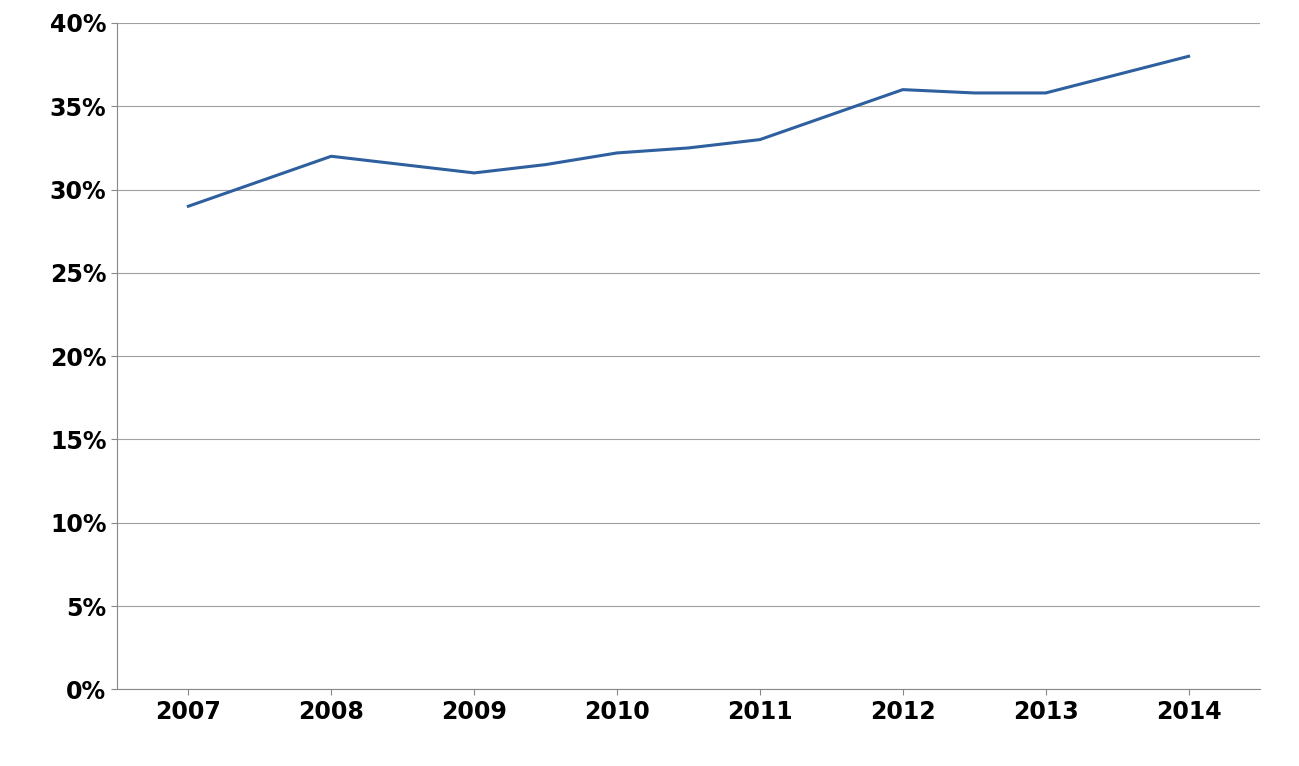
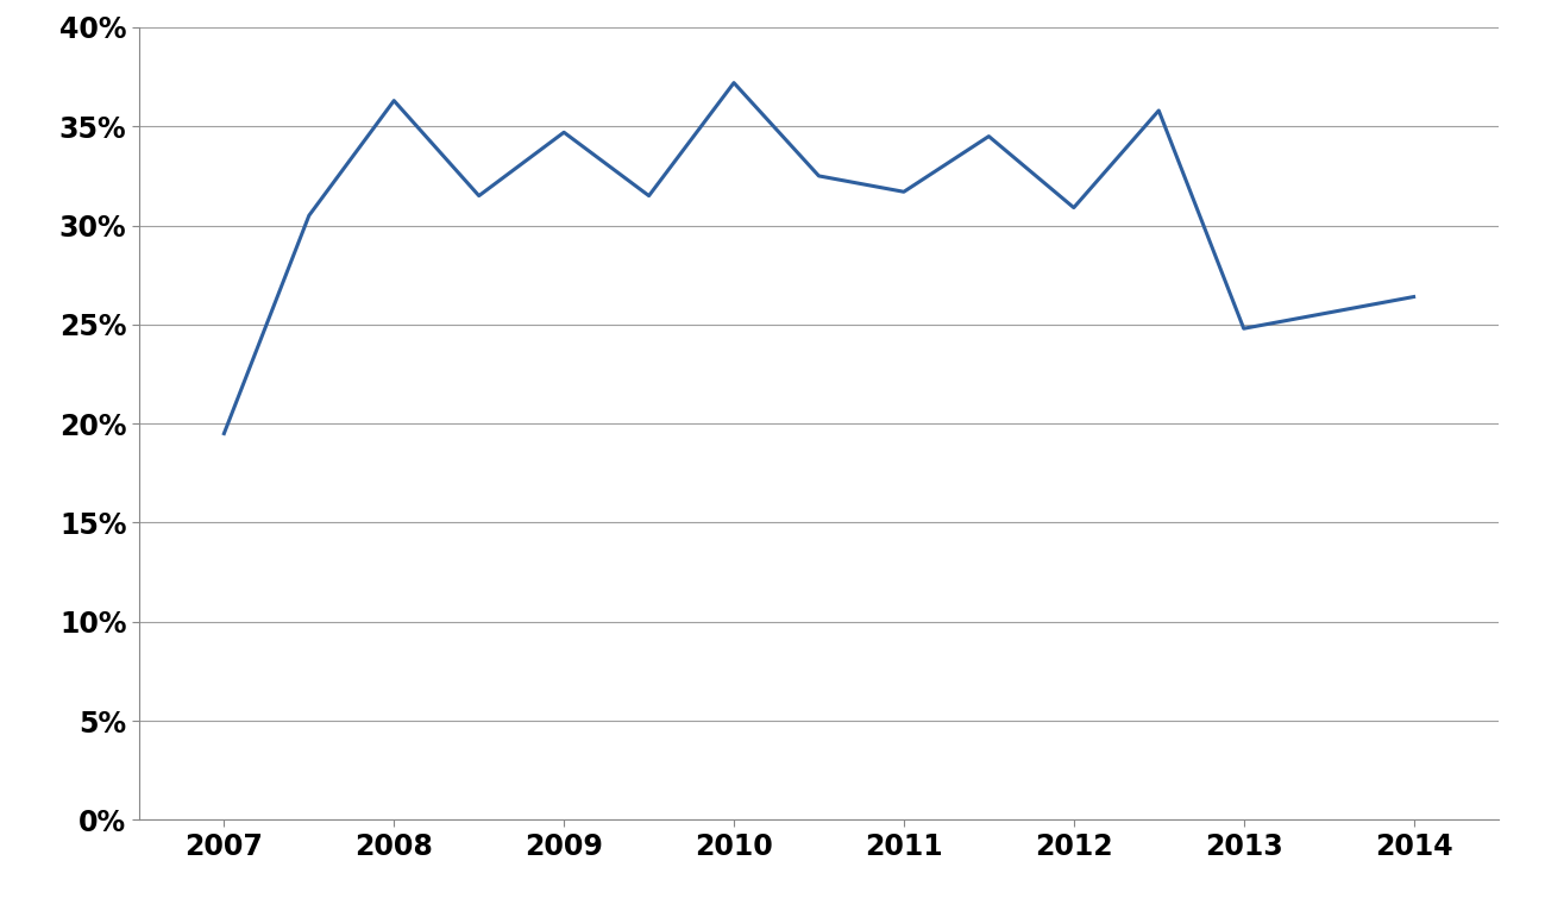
2007: 29.0% -> 19.5%
2008: 32.0% -> 36.3%
2009: 31.0% -> 34.7%
2010: 32.2% -> 37.2%
2011: 33.0% -> 31.7%
2012: 36.0% -> 30.9%
2013: 35.8% -> 24.8%
2014: 38.0% -> 26.4%
